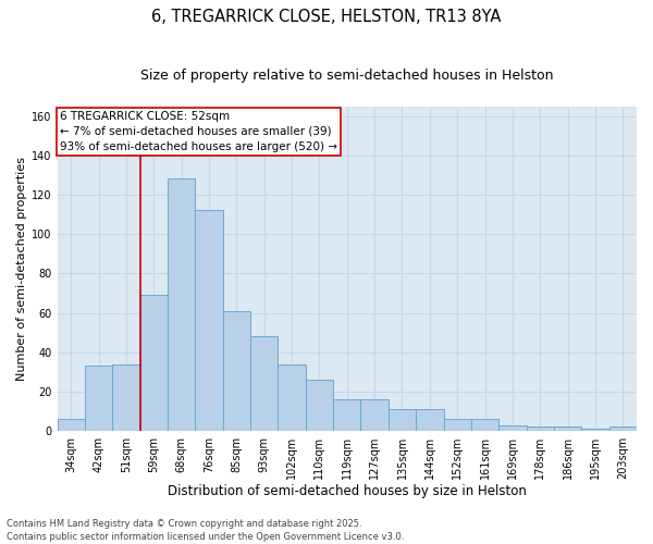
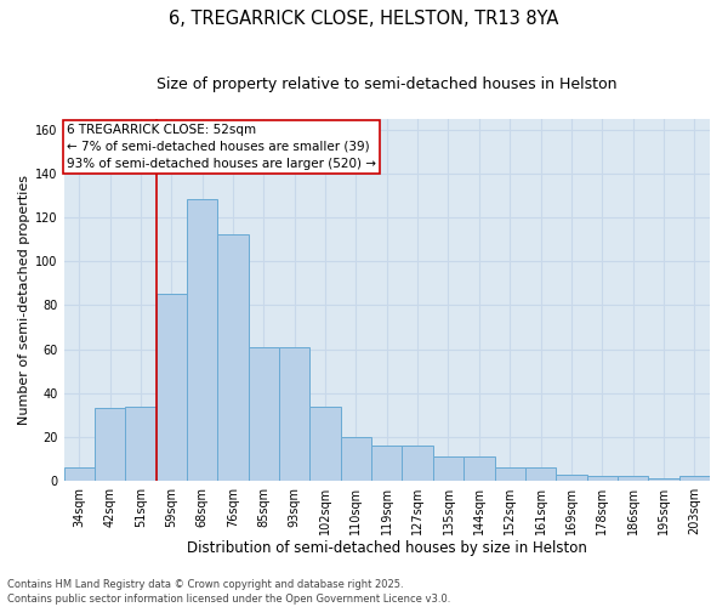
59sqm: 69 -> 85
93sqm: 48 -> 61
110sqm: 26 -> 20
